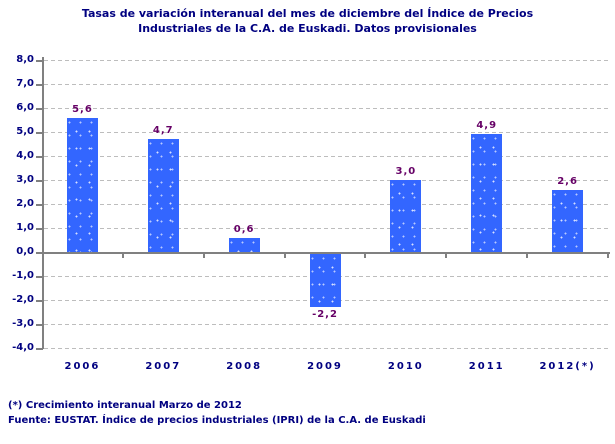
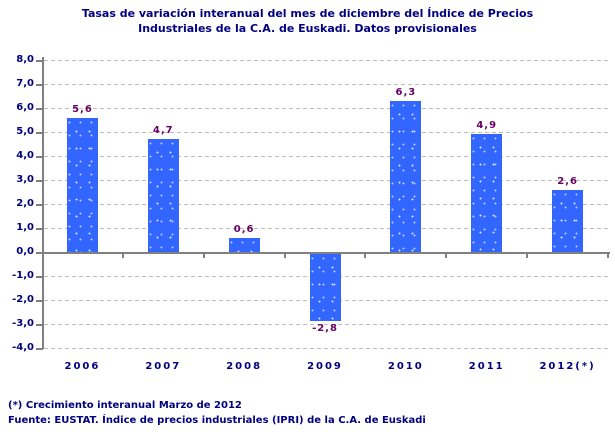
2009: -2,2 -> -2,8
2010: 3,0 -> 6,3
